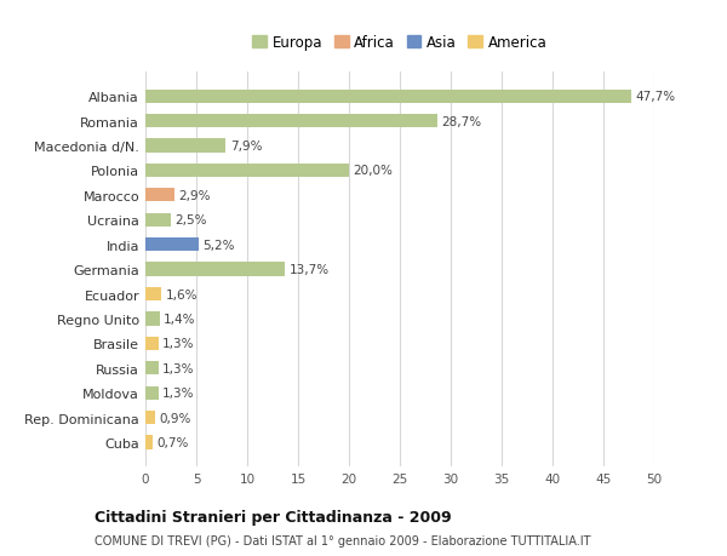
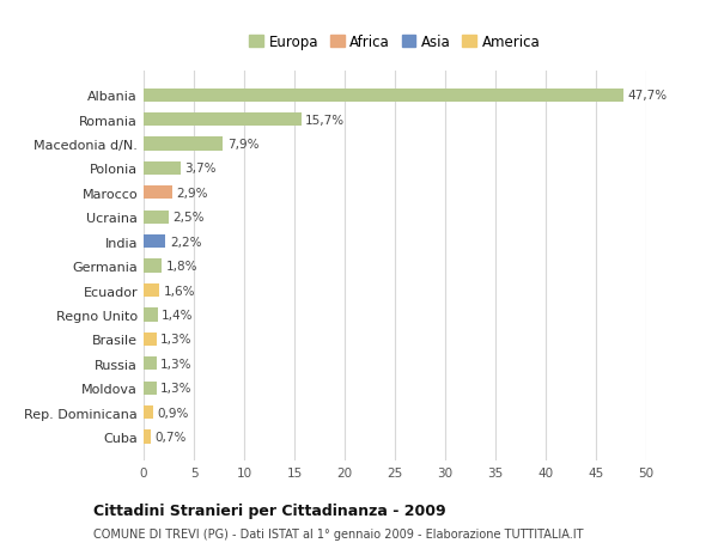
Romania: 28,7% -> 15,7%
Polonia: 20,0% -> 3,7%
India: 5,2% -> 2,2%
Germania: 13,7% -> 1,8%
